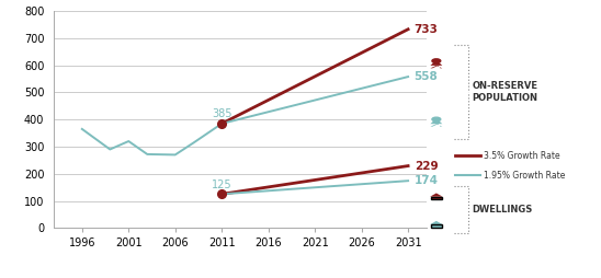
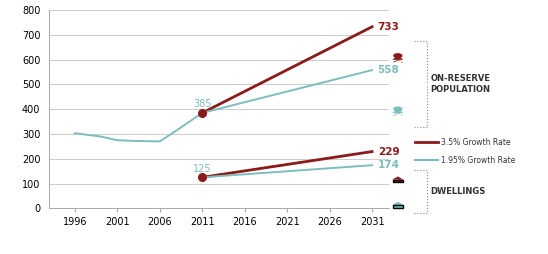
1996: 365 -> 303
2001: 320 -> 275
